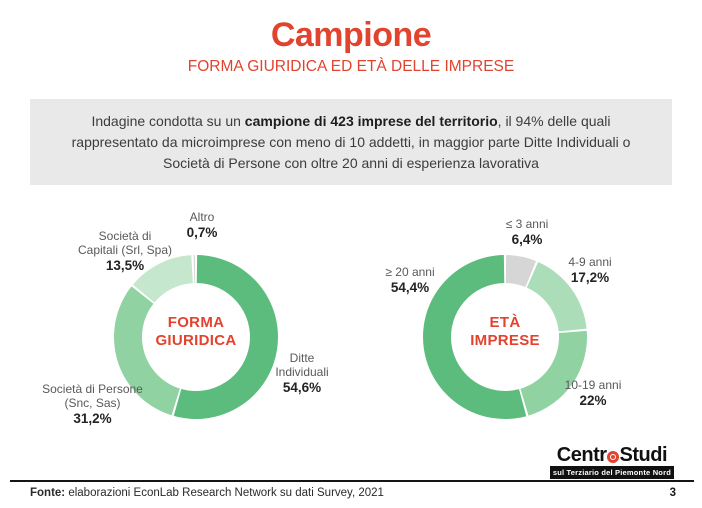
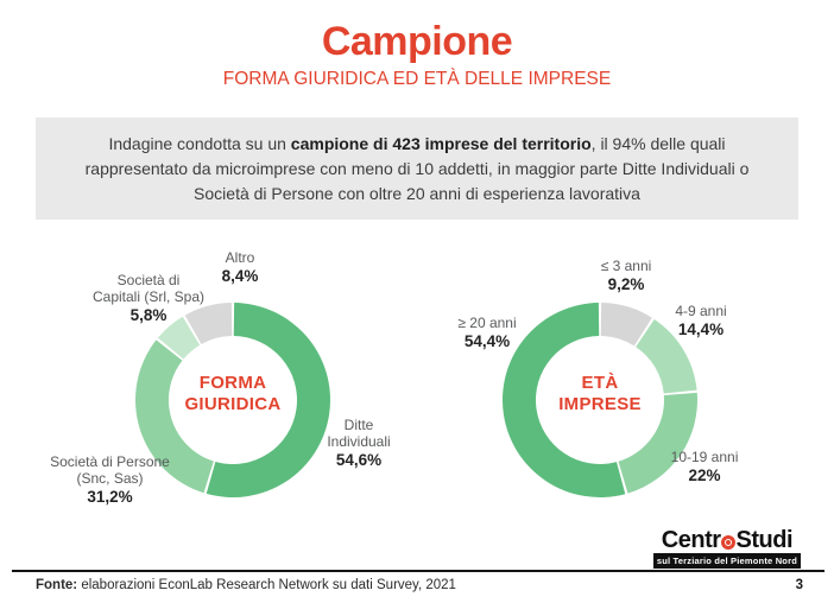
FORMA GIURIDICA/Società di Capitali (Srl, Spa): 13,5% -> 5,8%
FORMA GIURIDICA/Altro: 0,7% -> 8,4%
ETÀ IMPRESE/≤ 3 anni: 6,4% -> 9,2%
ETÀ IMPRESE/4-9 anni: 17,2% -> 14,4%
